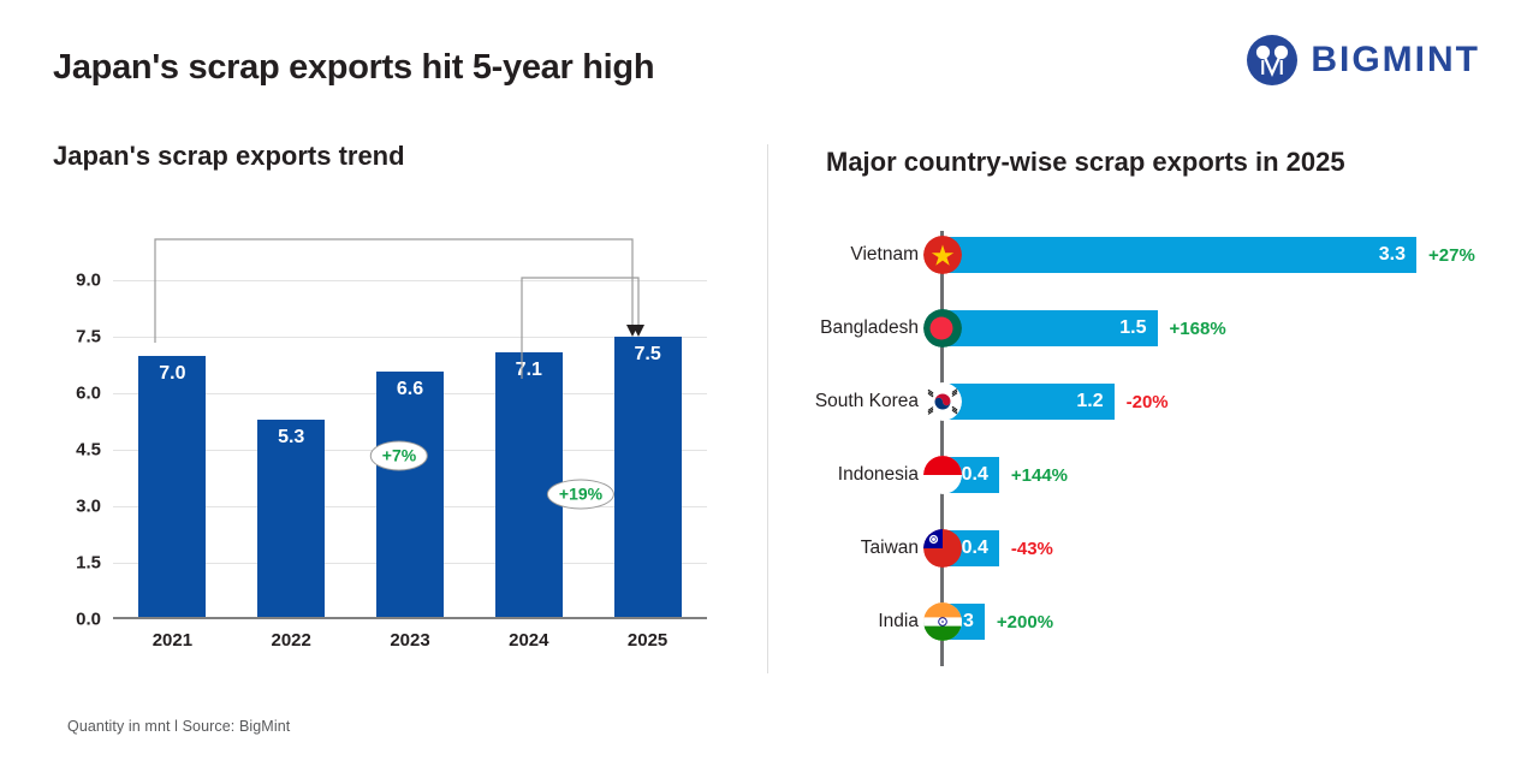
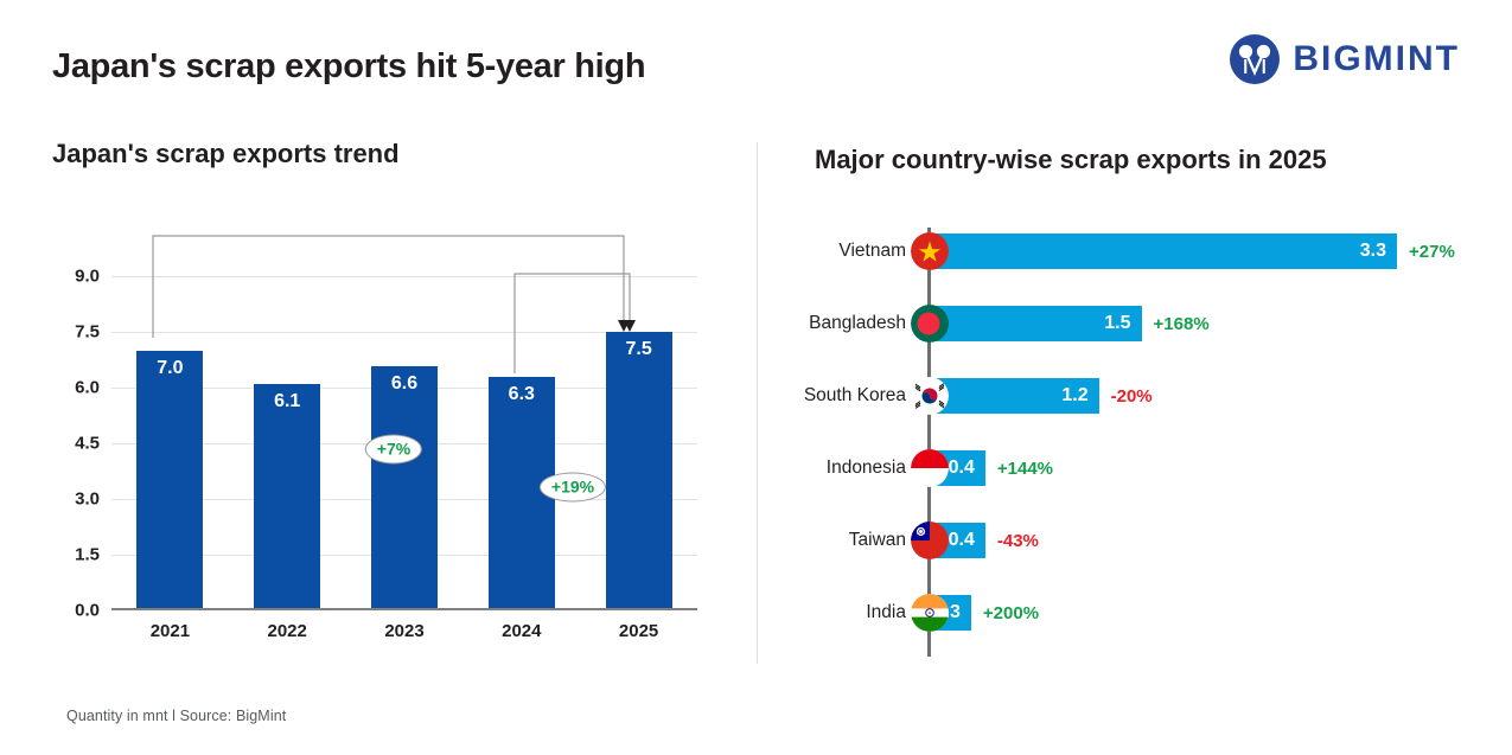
Japan's scrap exports trend/2022: 5.3 -> 6.1
Japan's scrap exports trend/2024: 7.1 -> 6.3
